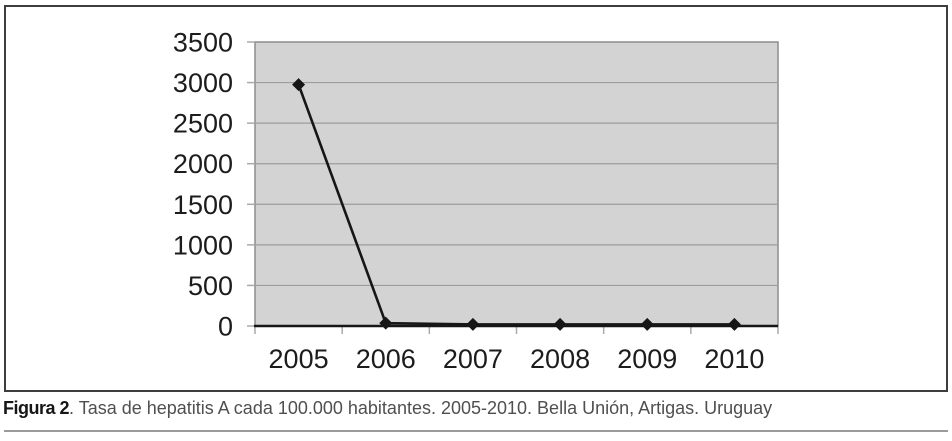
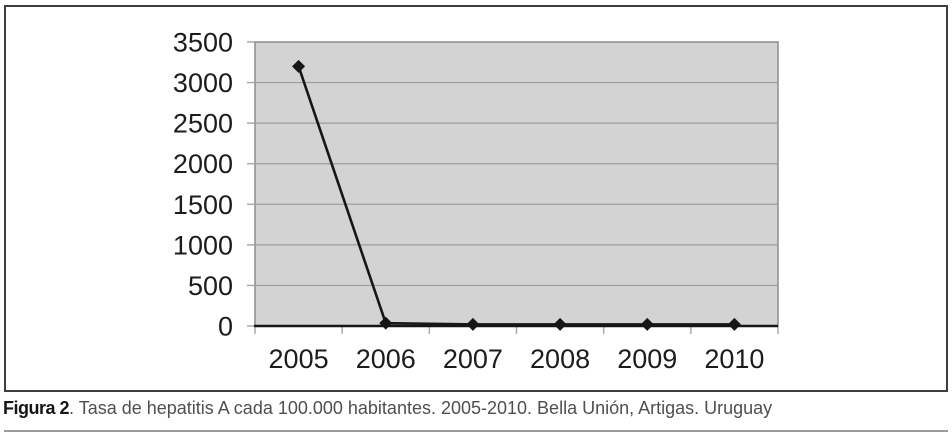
2005: 3000 -> 3200
